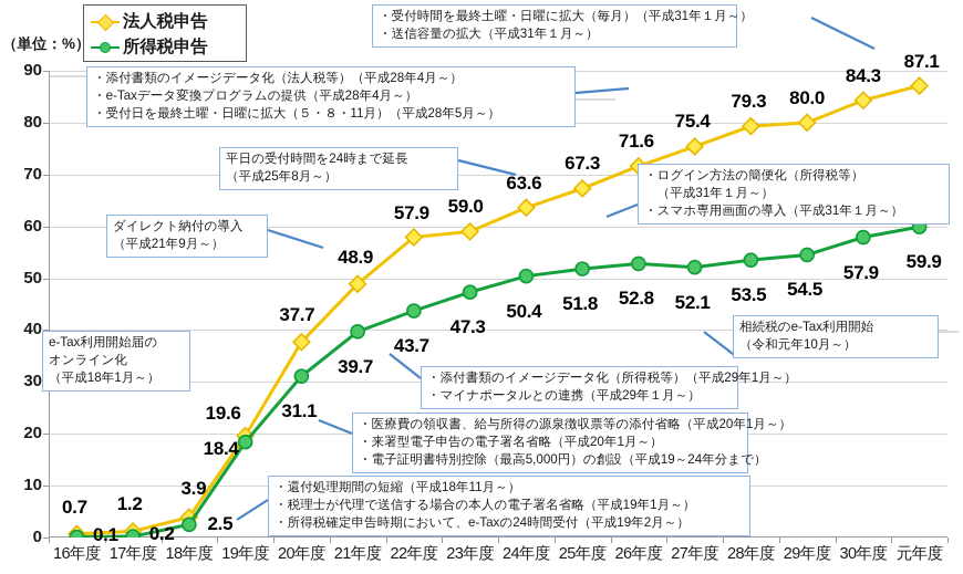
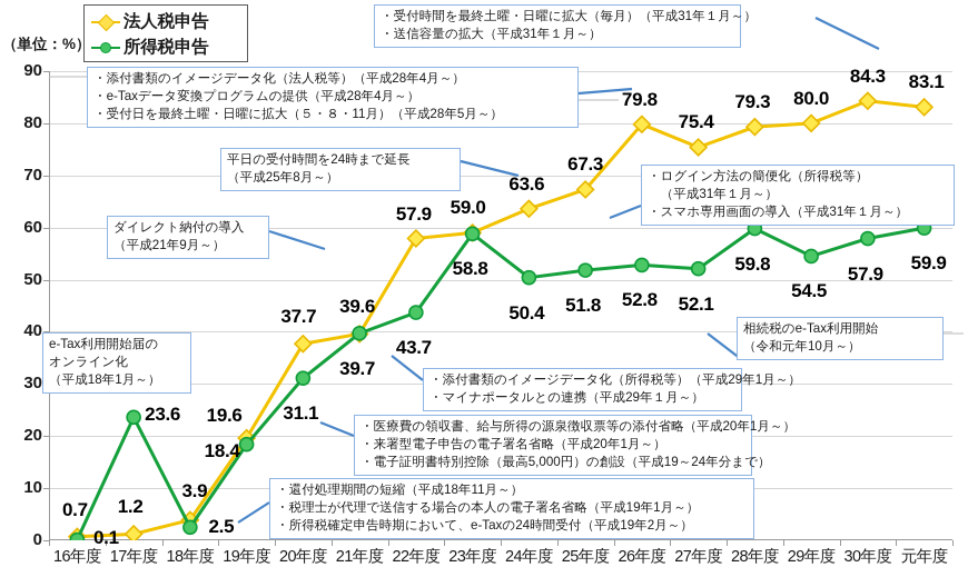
所得税申告/17年度: 0.2 -> 23.6
法人税申告/21年度: 48.9 -> 39.6
所得税申告/23年度: 47.3 -> 58.8
法人税申告/26年度: 71.6 -> 79.8
所得税申告/28年度: 53.5 -> 59.8
法人税申告/元年度: 87.1 -> 83.1
